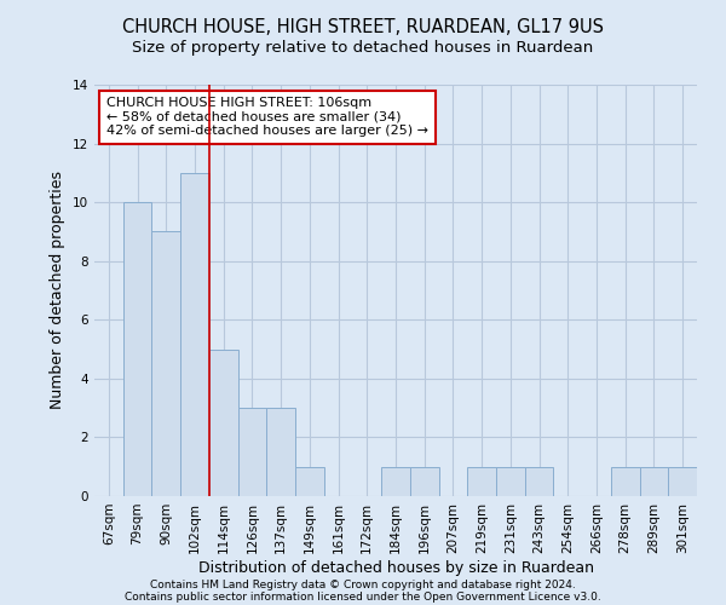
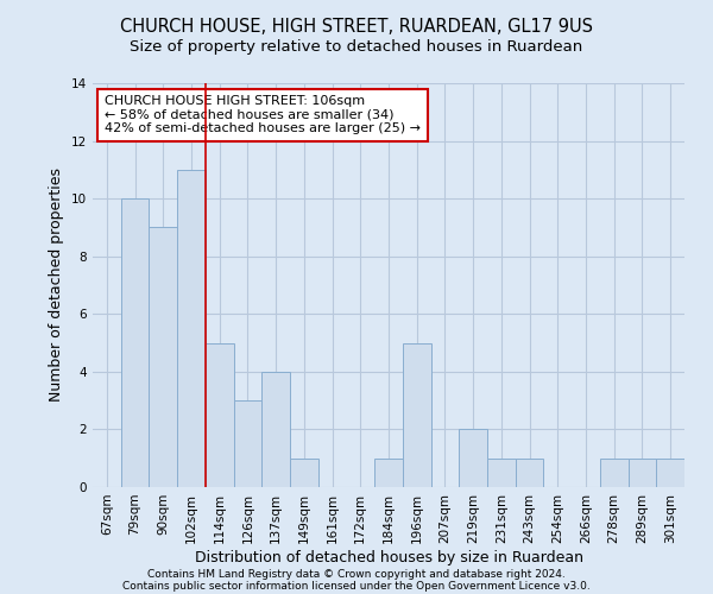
137sqm: 3 -> 4
196sqm: 1 -> 5
219sqm: 1 -> 2
